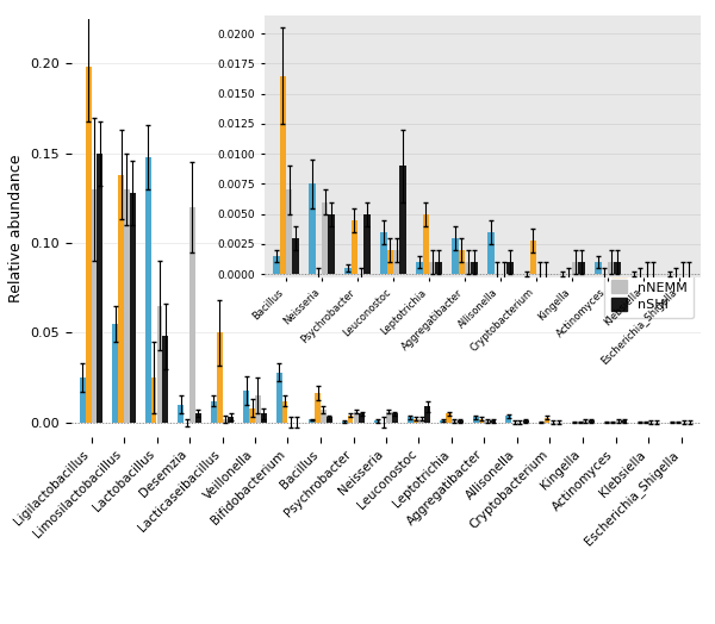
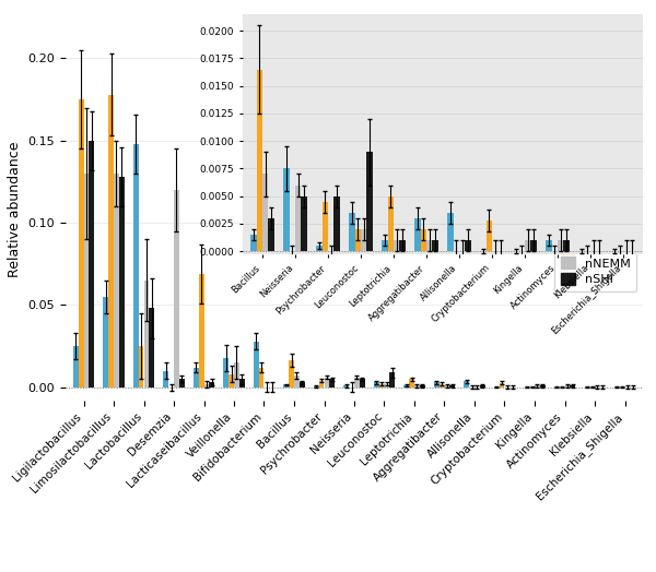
aSHI/Ligilactobacillus: 0.198 -> 0.175
aSHI/Limosilactobacillus: 0.138 -> 0.178
aSHI/Lacticaseibacillus: 0.050 -> 0.069
